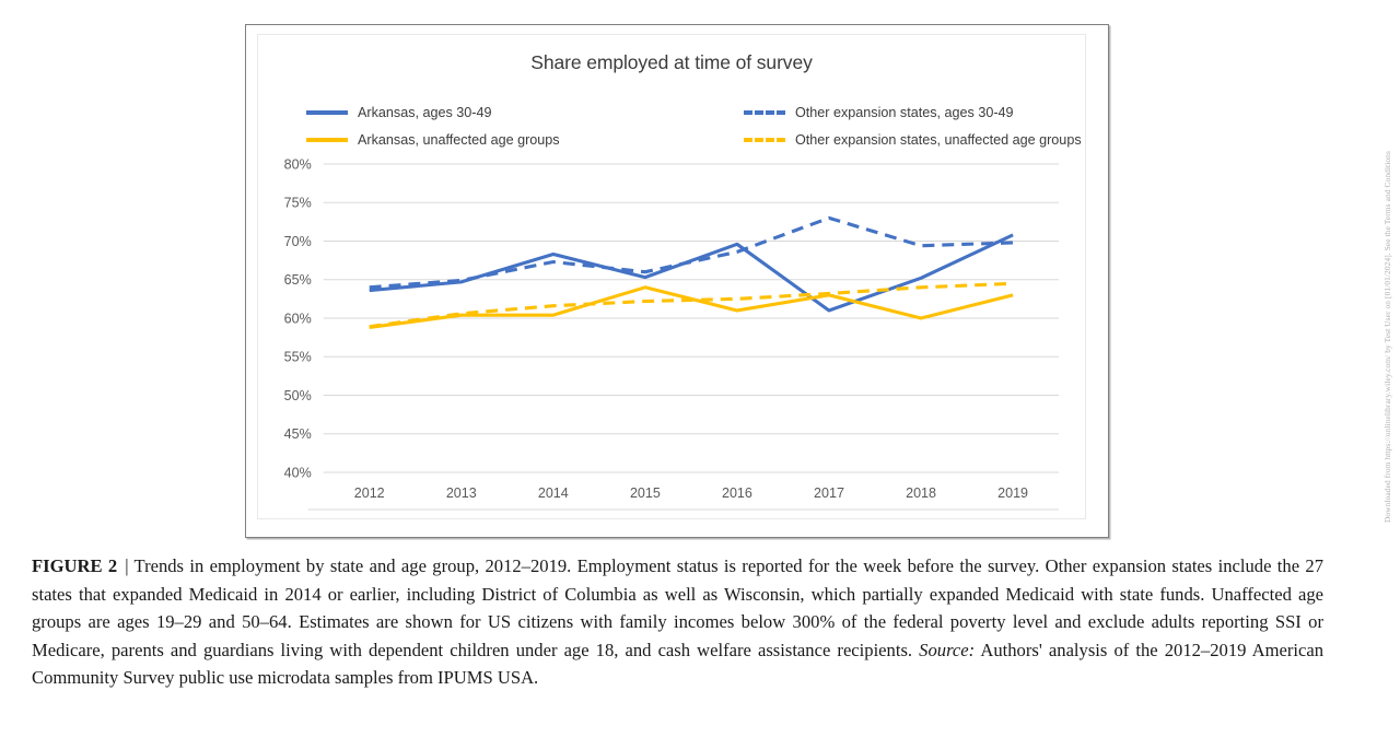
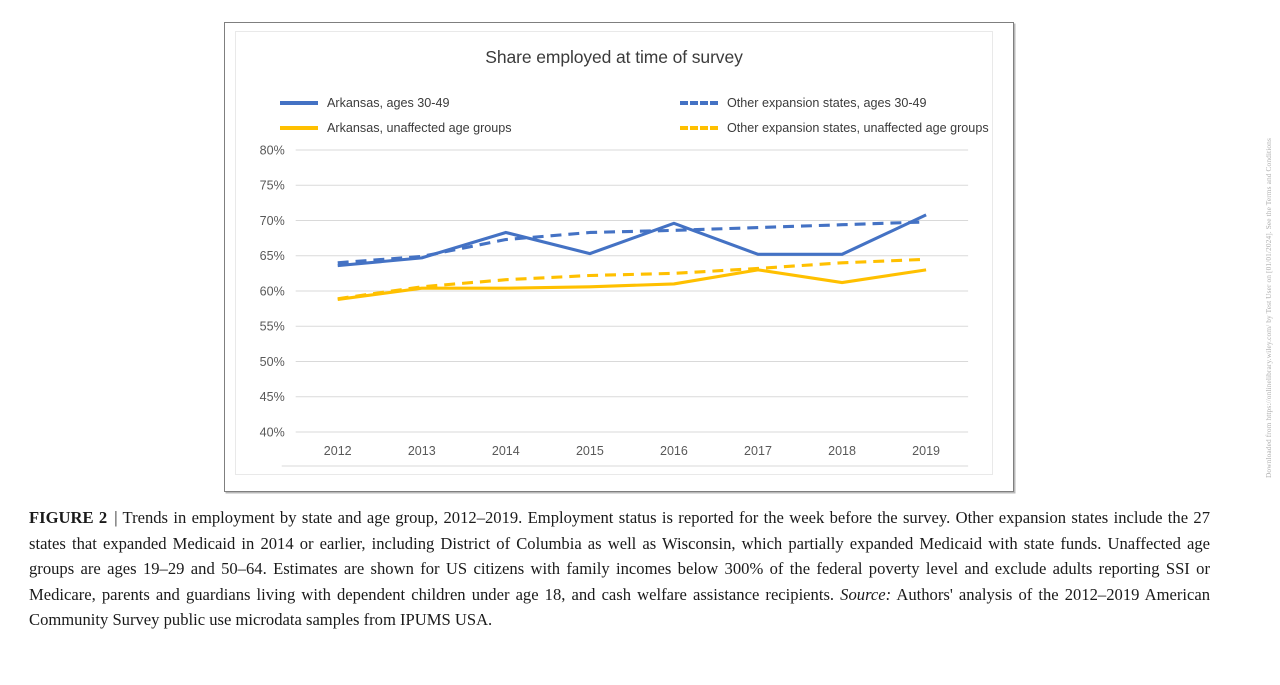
Other expansion states, ages 30-49/2015: 66% -> 68%
Arkansas, unaffected age groups/2015: 64% -> 61%
Arkansas, ages 30-49/2017: 61% -> 65%
Other expansion states, ages 30-49/2017: 73% -> 69%
Arkansas, unaffected age groups/2018: 60% -> 61%
